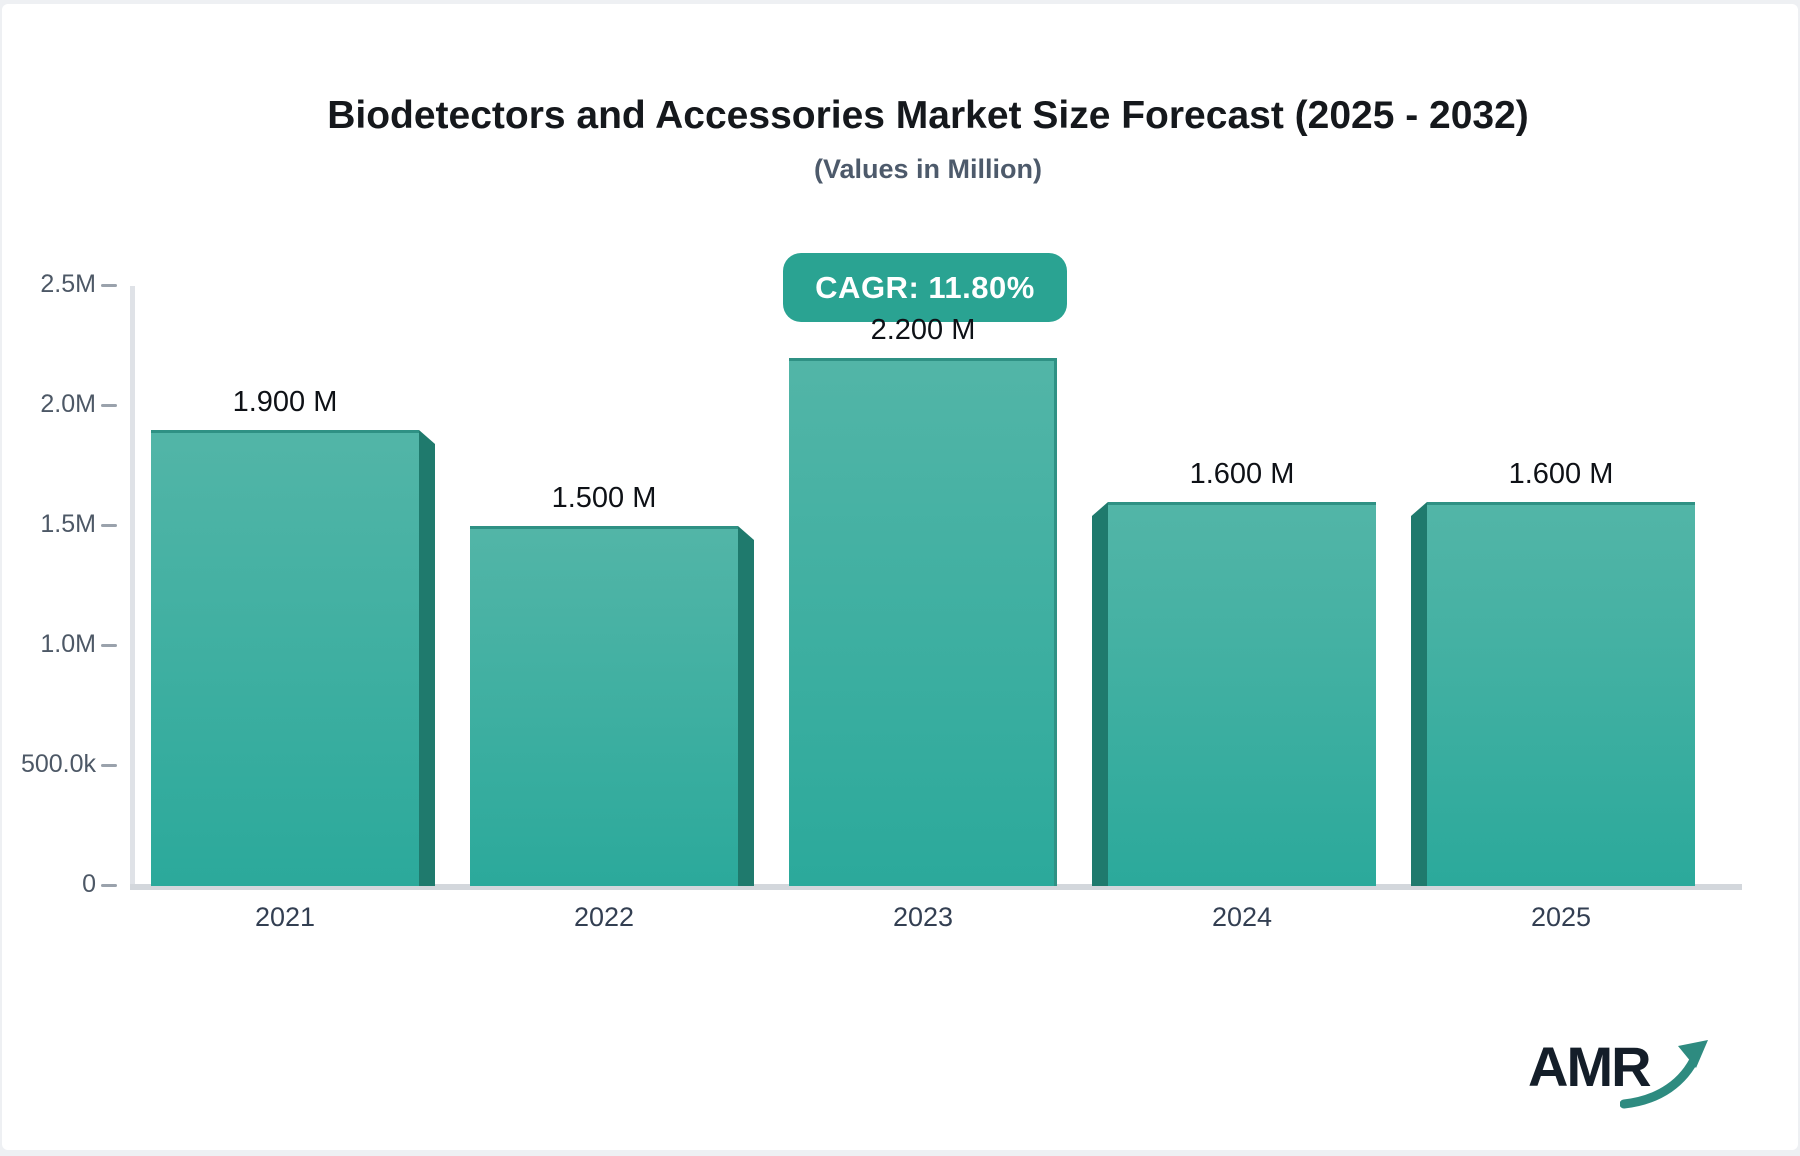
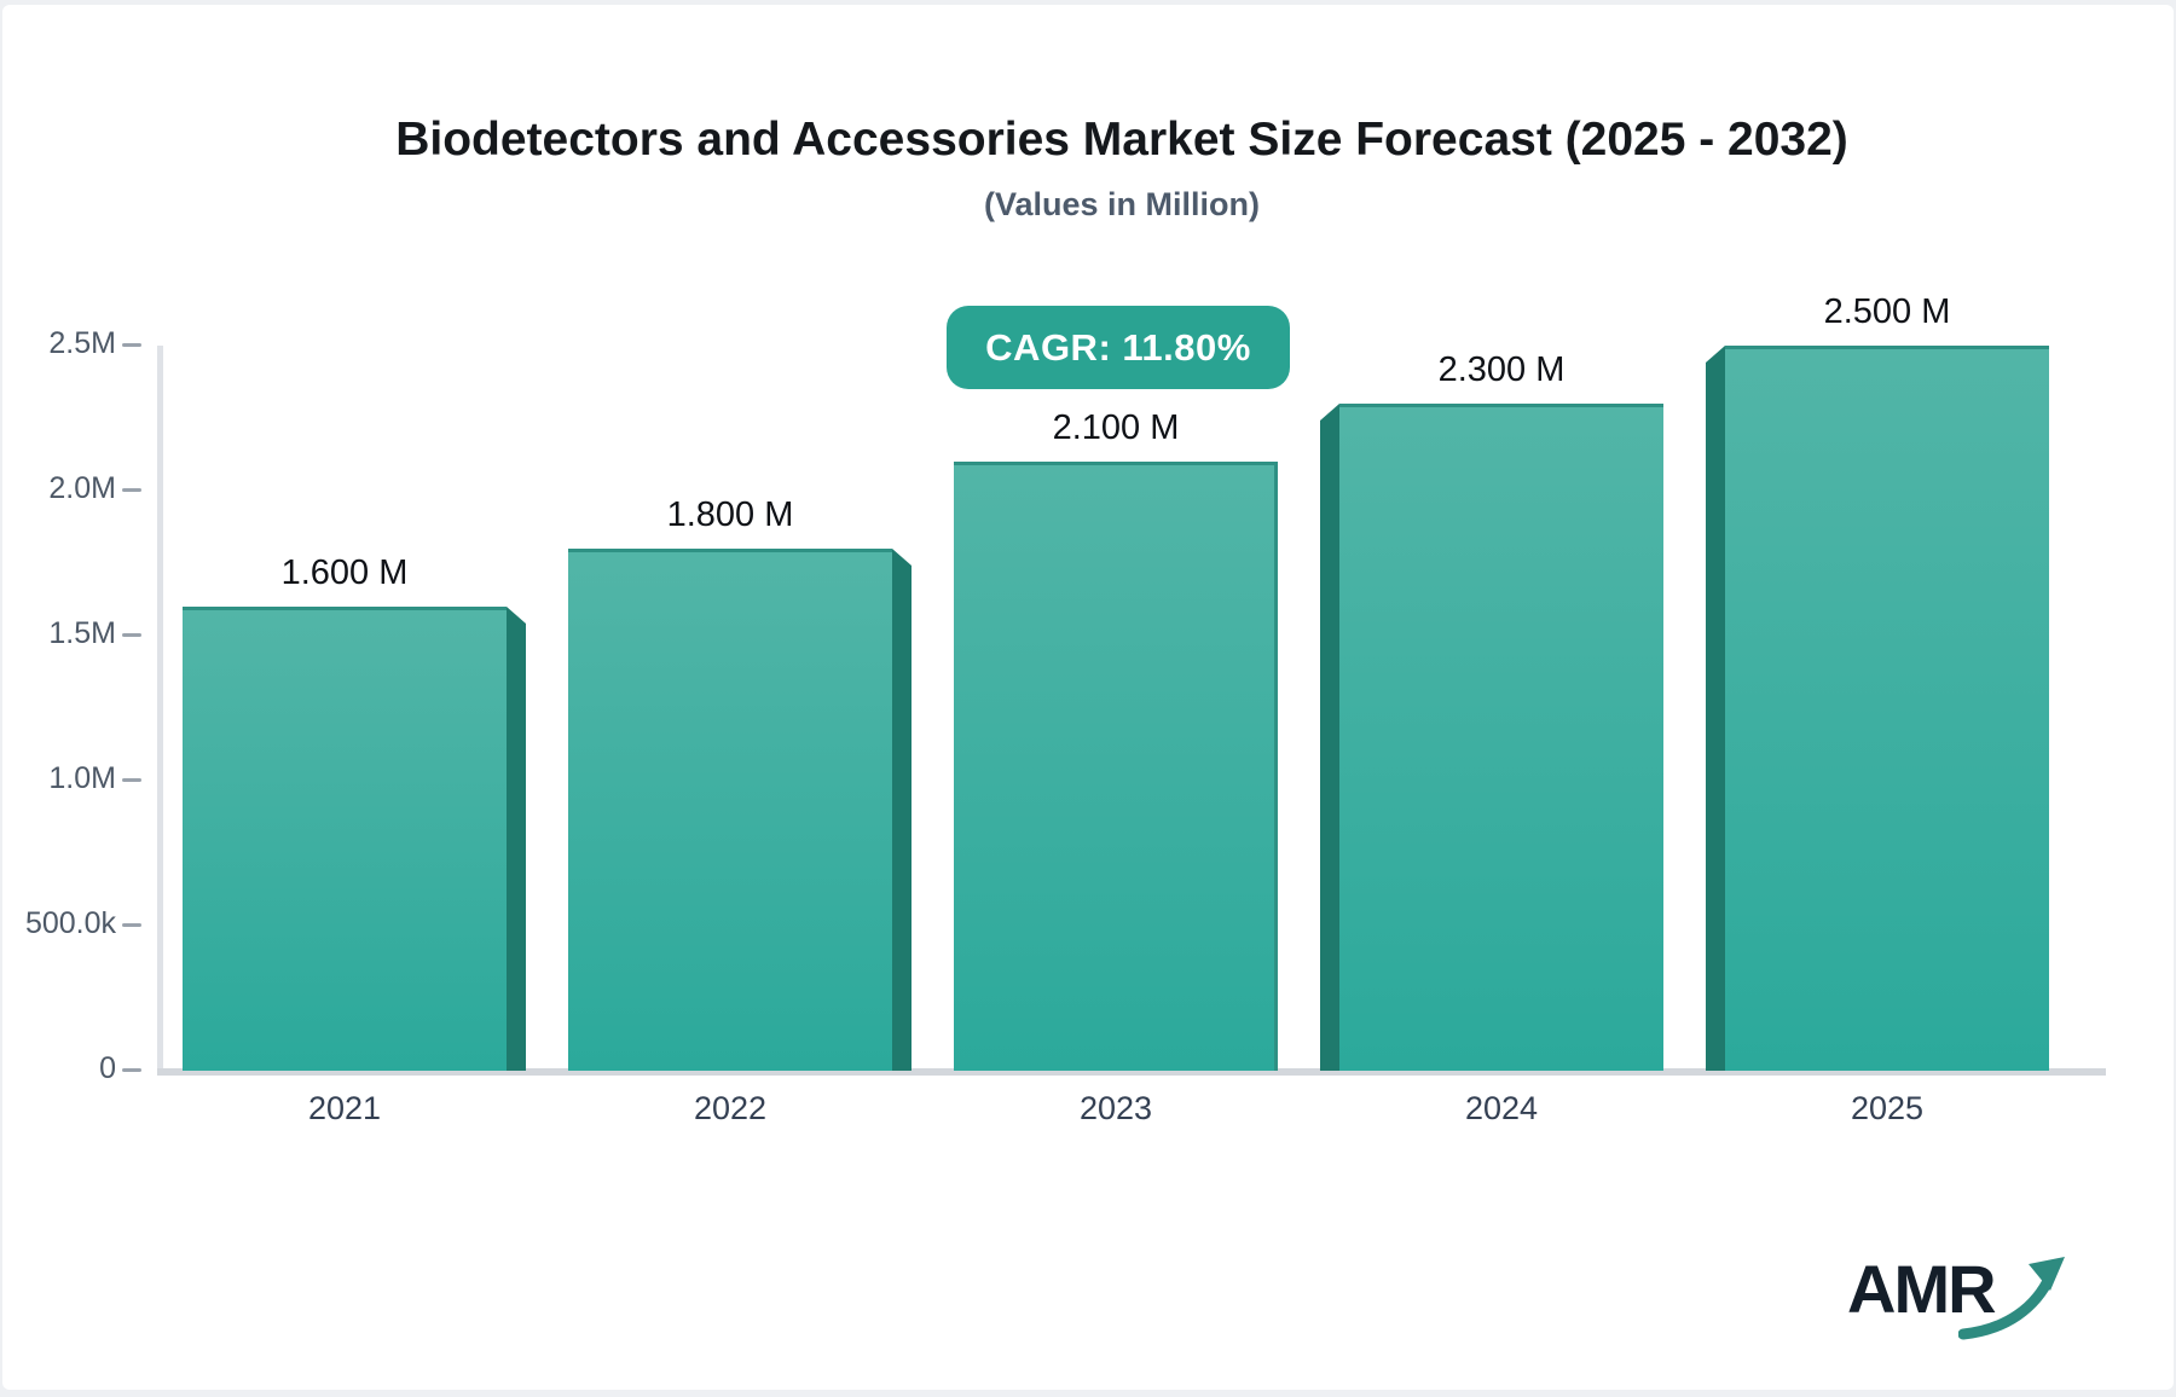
2021: 1.900 -> 1.600
2022: 1.500 -> 1.800
2023: 2.200 -> 2.100
2024: 1.600 -> 2.300
2025: 1.600 -> 2.500
